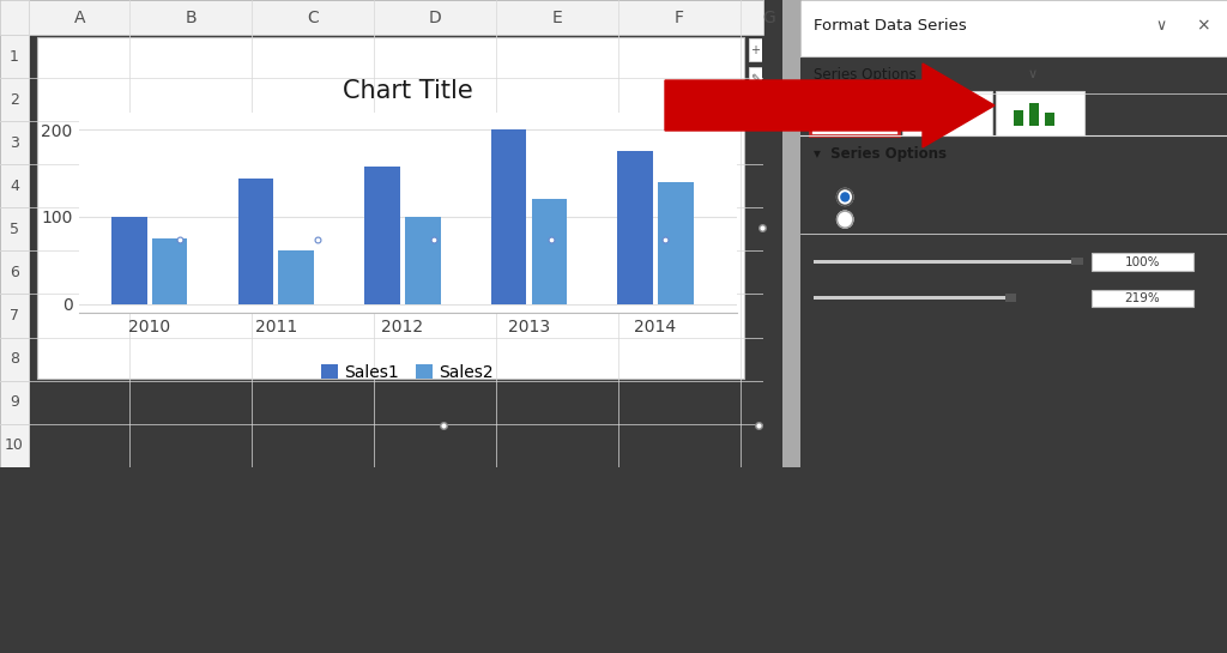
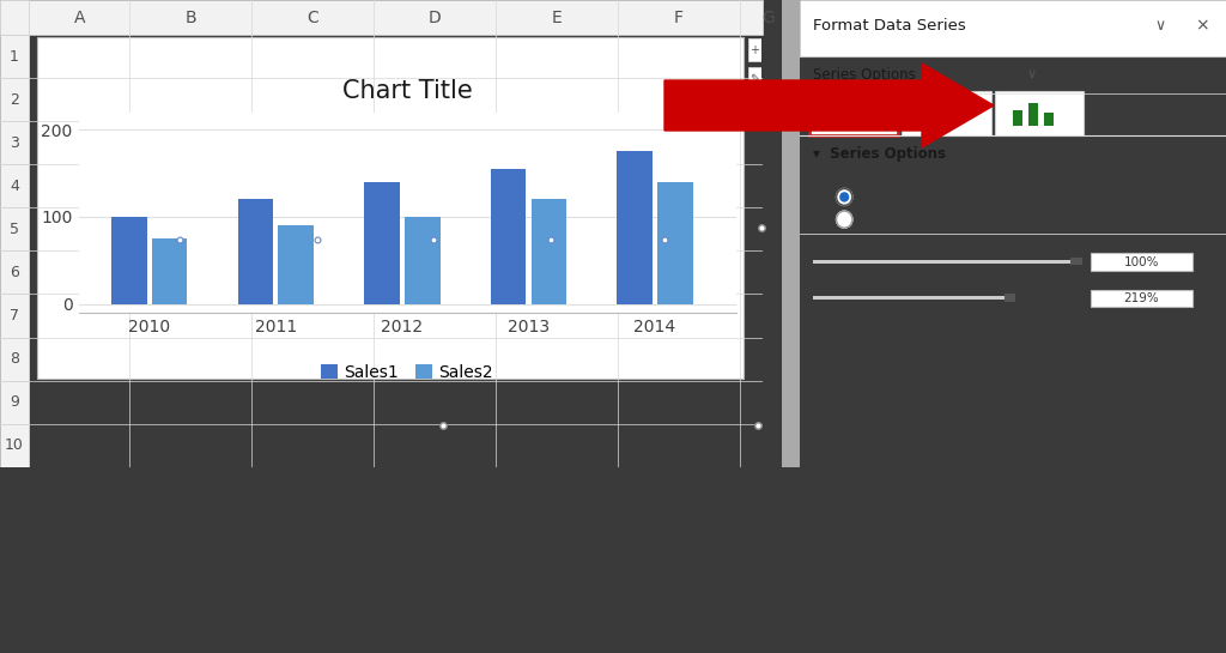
Sales1/2011: 144 -> 120
Sales2/2011: 62 -> 90
Sales1/2012: 158 -> 140
Sales1/2013: 200 -> 155
